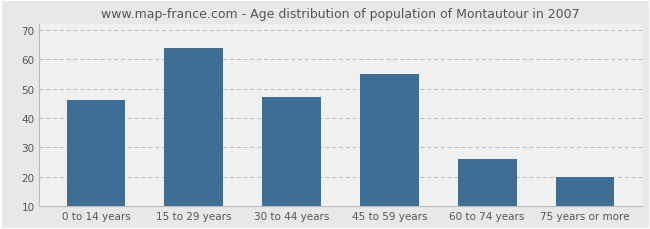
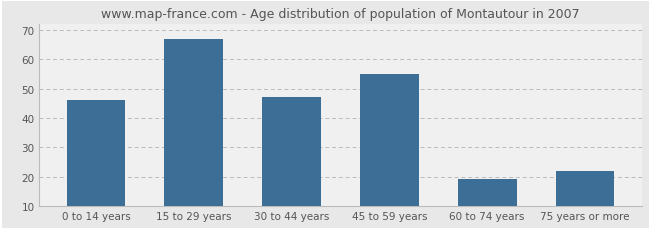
15 to 29 years: 64 -> 67
60 to 74 years: 26 -> 19
75 years or more: 20 -> 22
